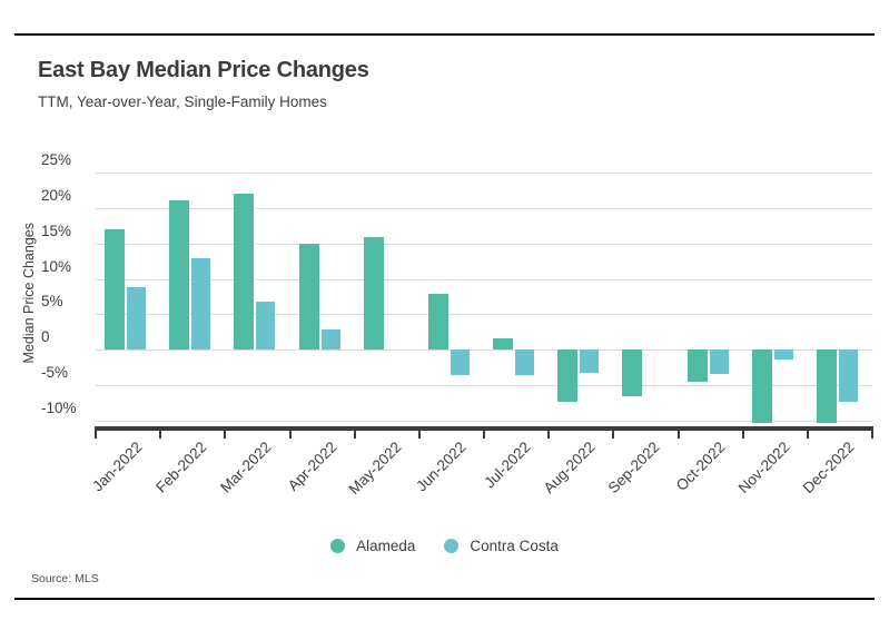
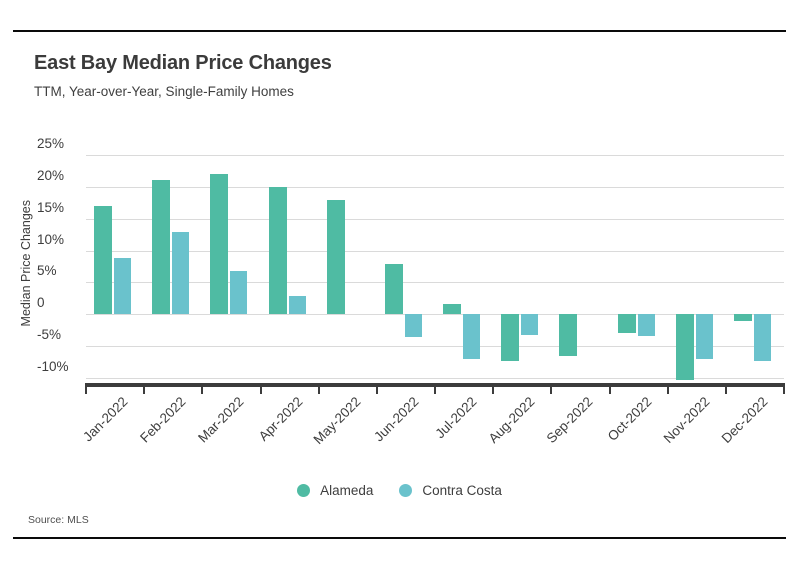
Alameda/Apr-2022: 15% -> 20%
Alameda/May-2022: 16% -> 18%
Contra Costa/Jul-2022: -4% -> -7%
Alameda/Oct-2022: -4% -> -3%
Contra Costa/Nov-2022: -1% -> -7%
Alameda/Dec-2022: -10% -> -1%
